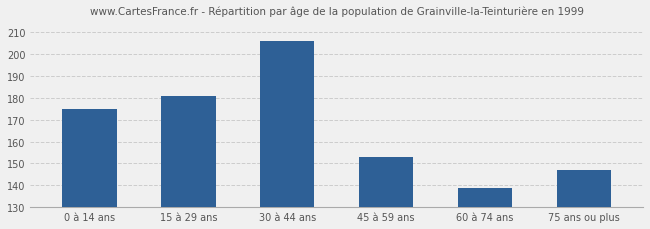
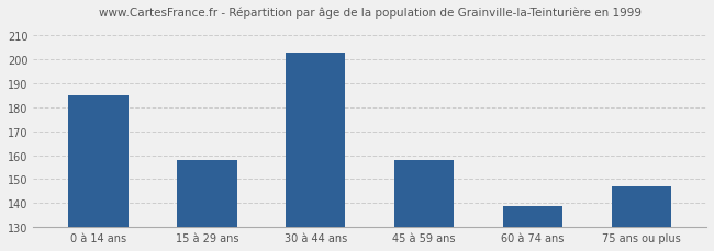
0 à 14 ans: 175 -> 185
15 à 29 ans: 181 -> 158
30 à 44 ans: 206 -> 203
45 à 59 ans: 153 -> 158
